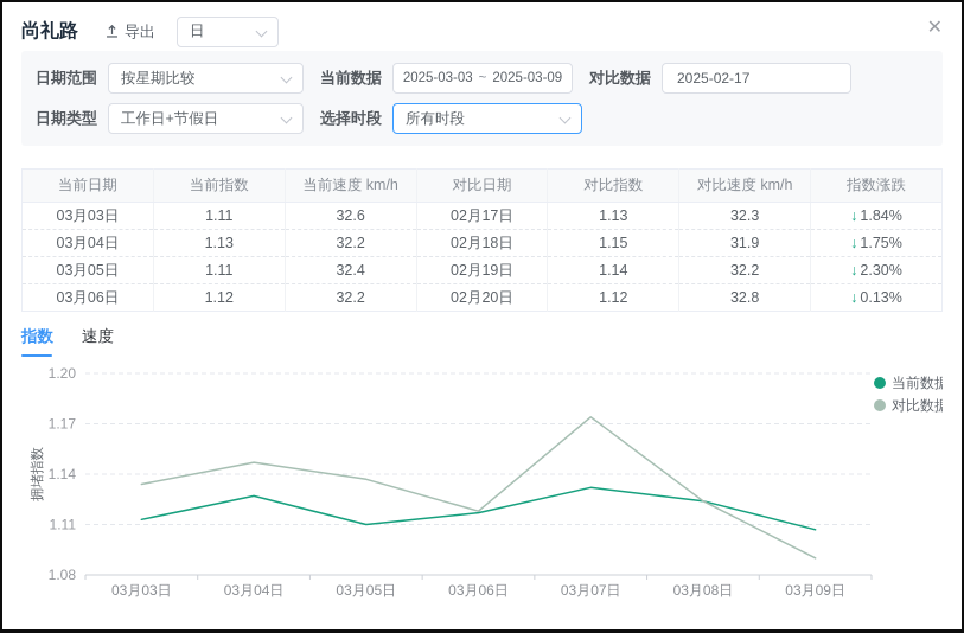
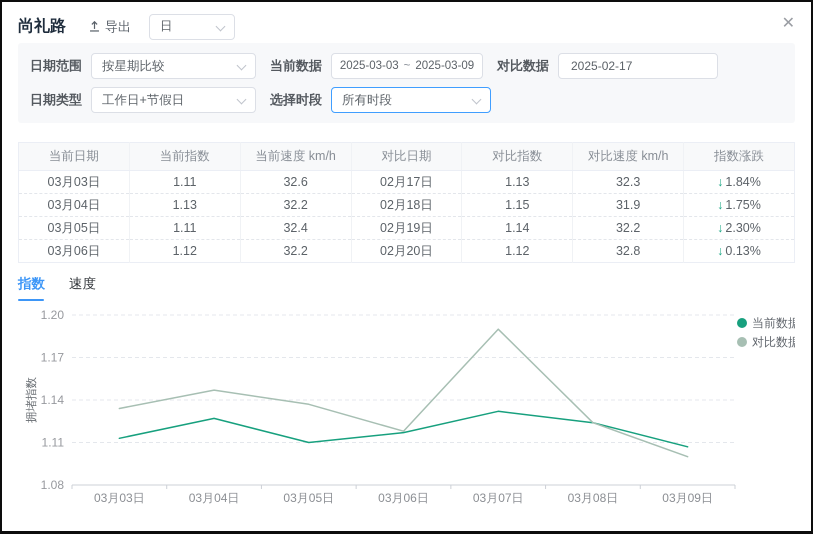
对比数据/03月07日: 1.174 -> 1.190
对比数据/03月09日: 1.090 -> 1.100
